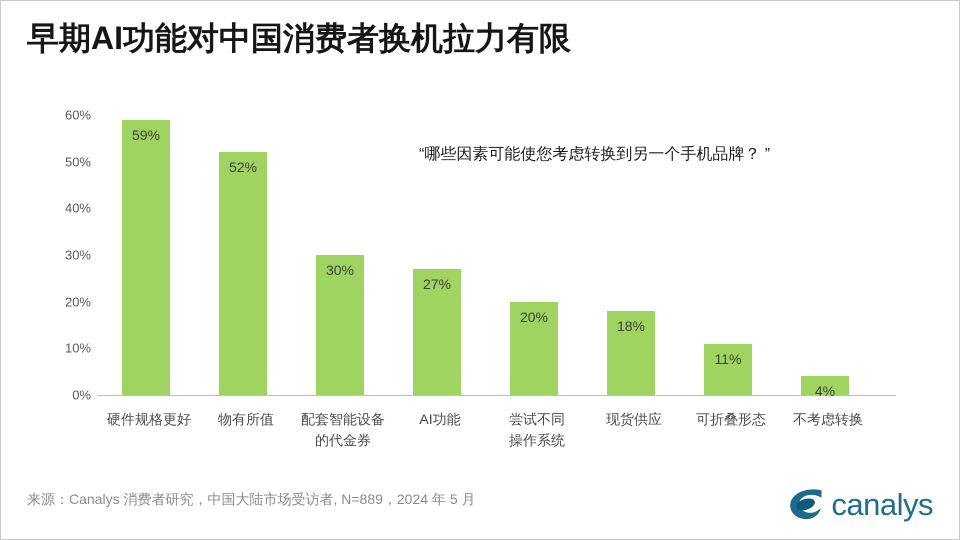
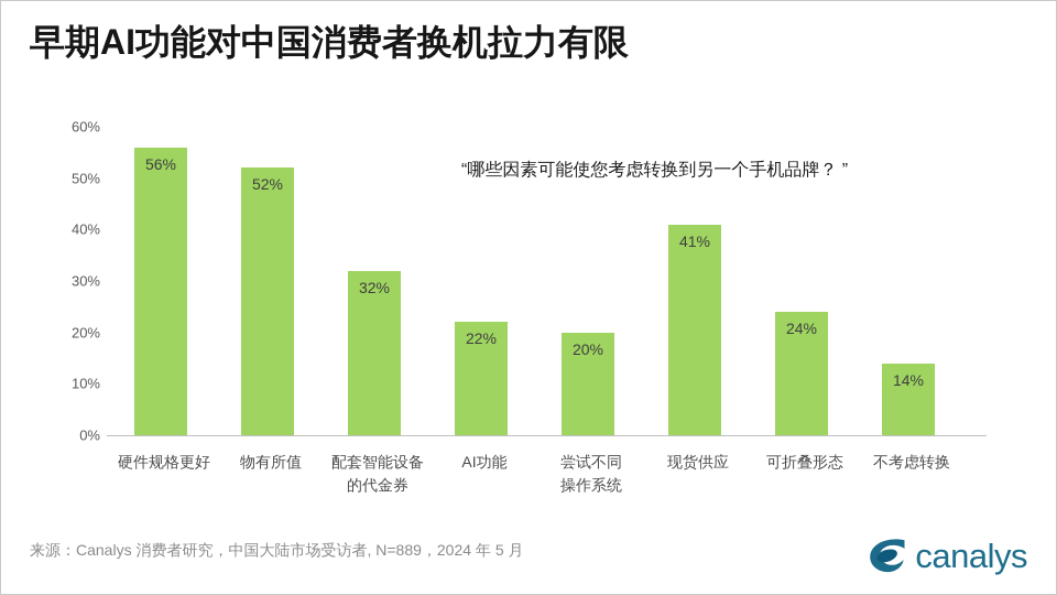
硬件规格更好: 59% -> 56%
配套智能设备的代金券: 30% -> 32%
AI功能: 27% -> 22%
现货供应: 18% -> 41%
可折叠形态: 11% -> 24%
不考虑转换: 4% -> 14%
